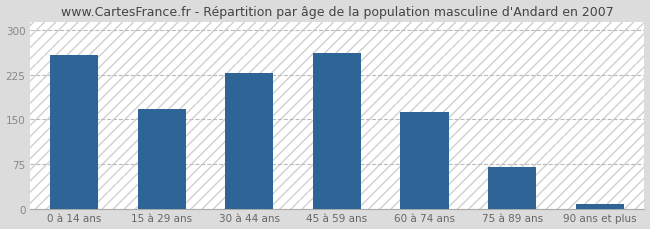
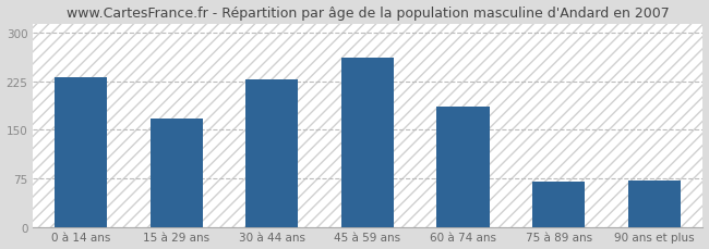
0 à 14 ans: 258 -> 232
60 à 74 ans: 163 -> 186
90 ans et plus: 8 -> 72
